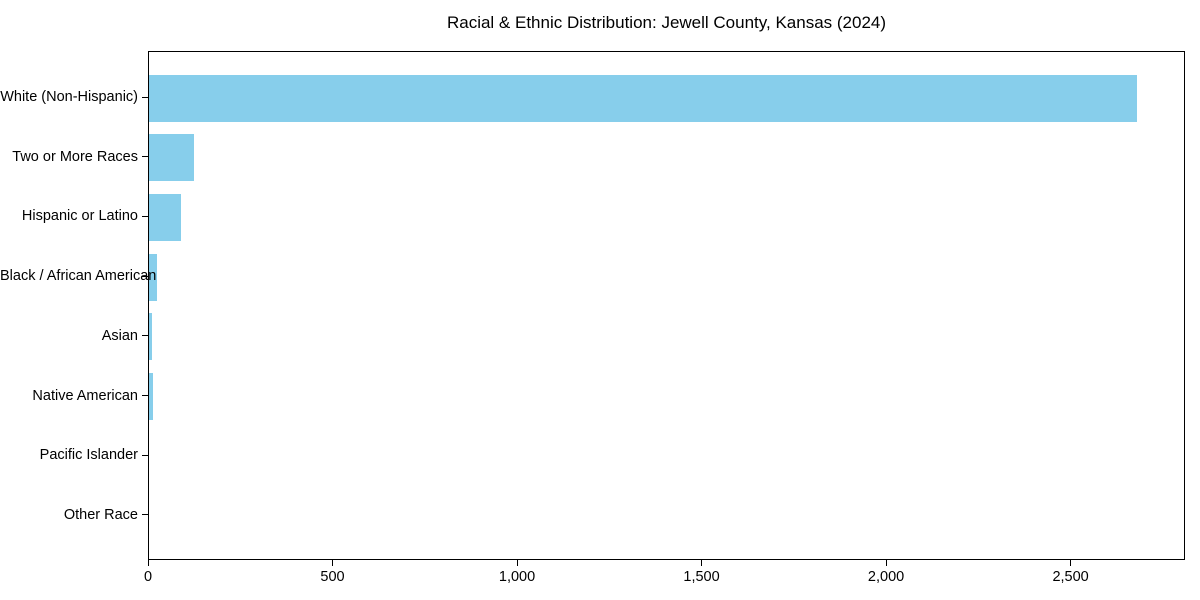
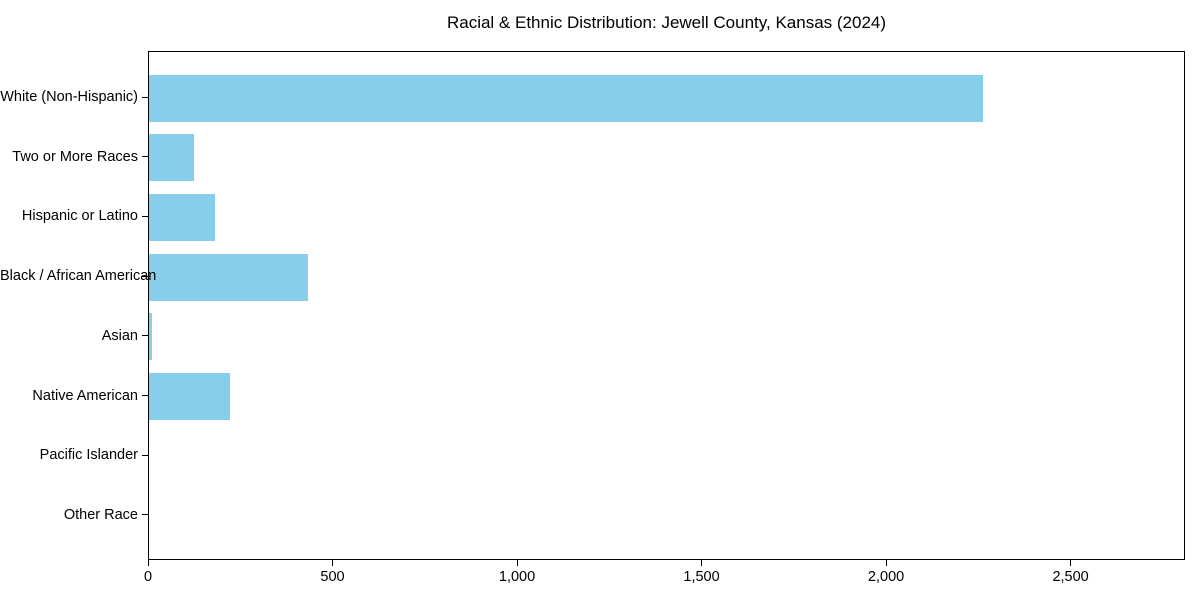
White (Non-Hispanic): 2680 -> 2260
Hispanic or Latino: 90 -> 180
Black / African American: 20 -> 430
Native American: 10 -> 220
